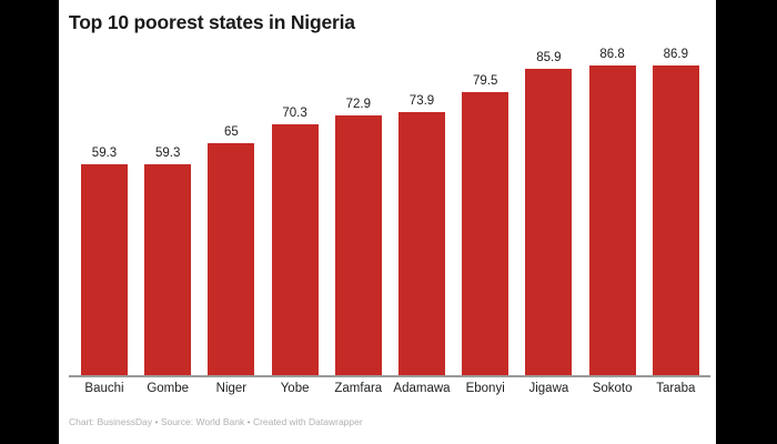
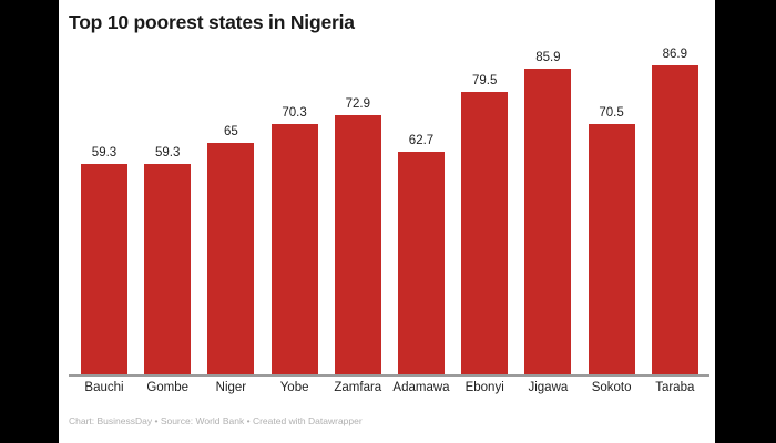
Adamawa: 73.9 -> 62.7
Sokoto: 86.8 -> 70.5
